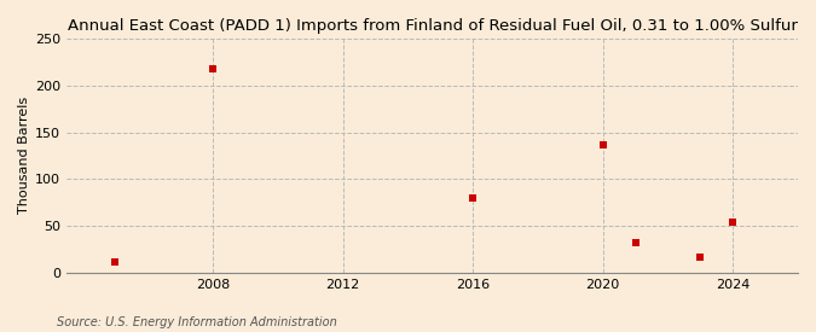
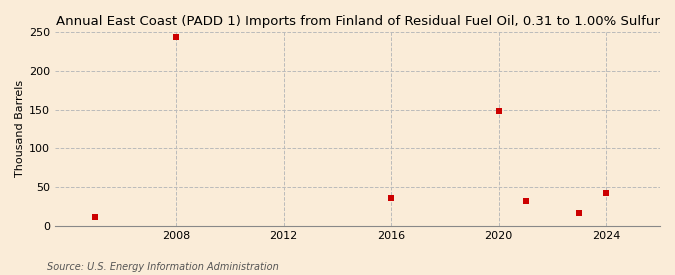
2008: 218 -> 243
2016: 80 -> 36
2020: 136 -> 148
2024: 54 -> 42
